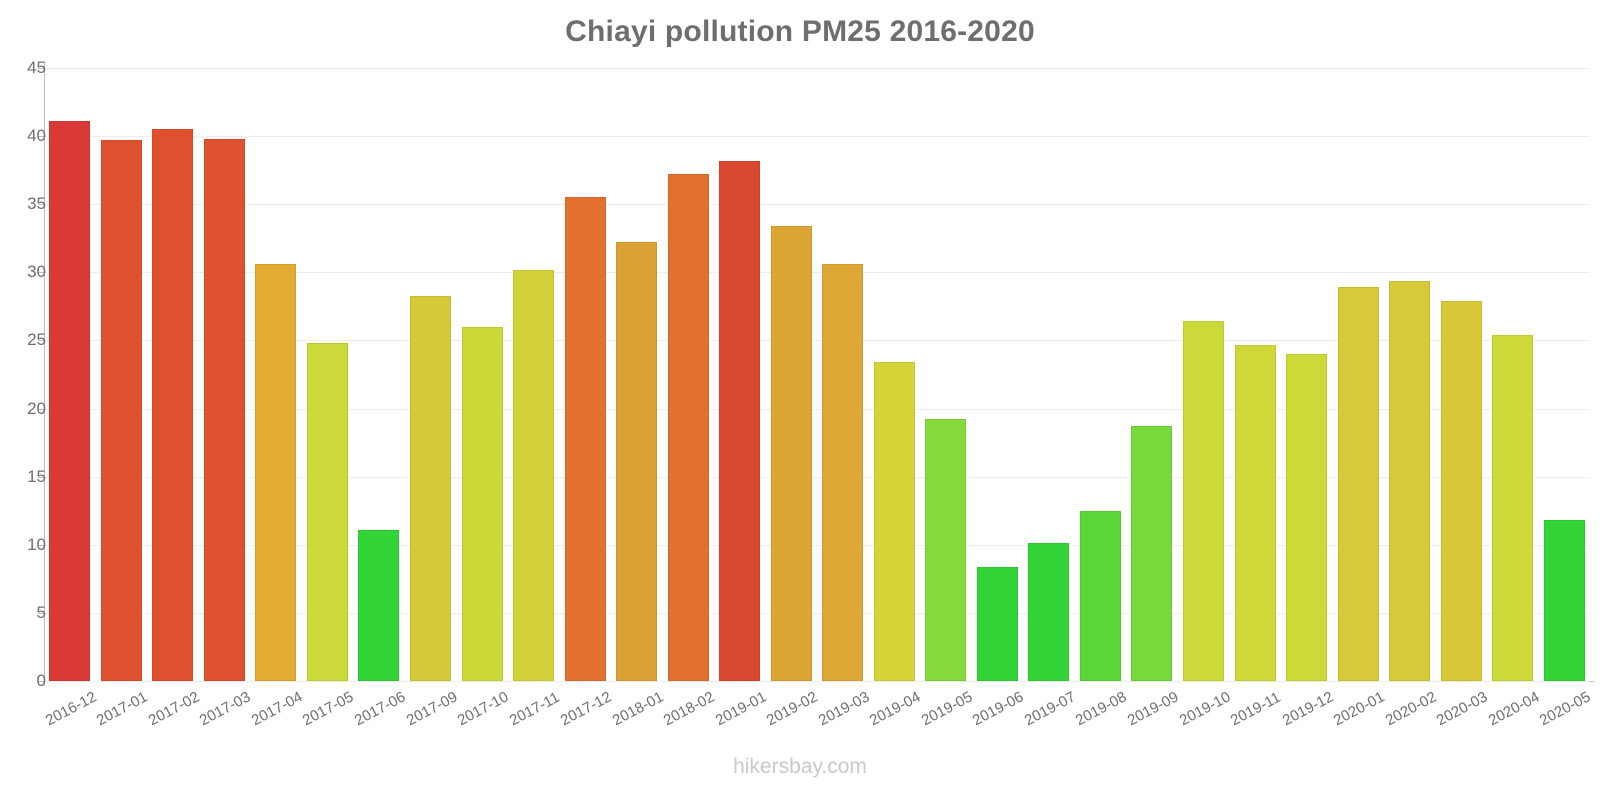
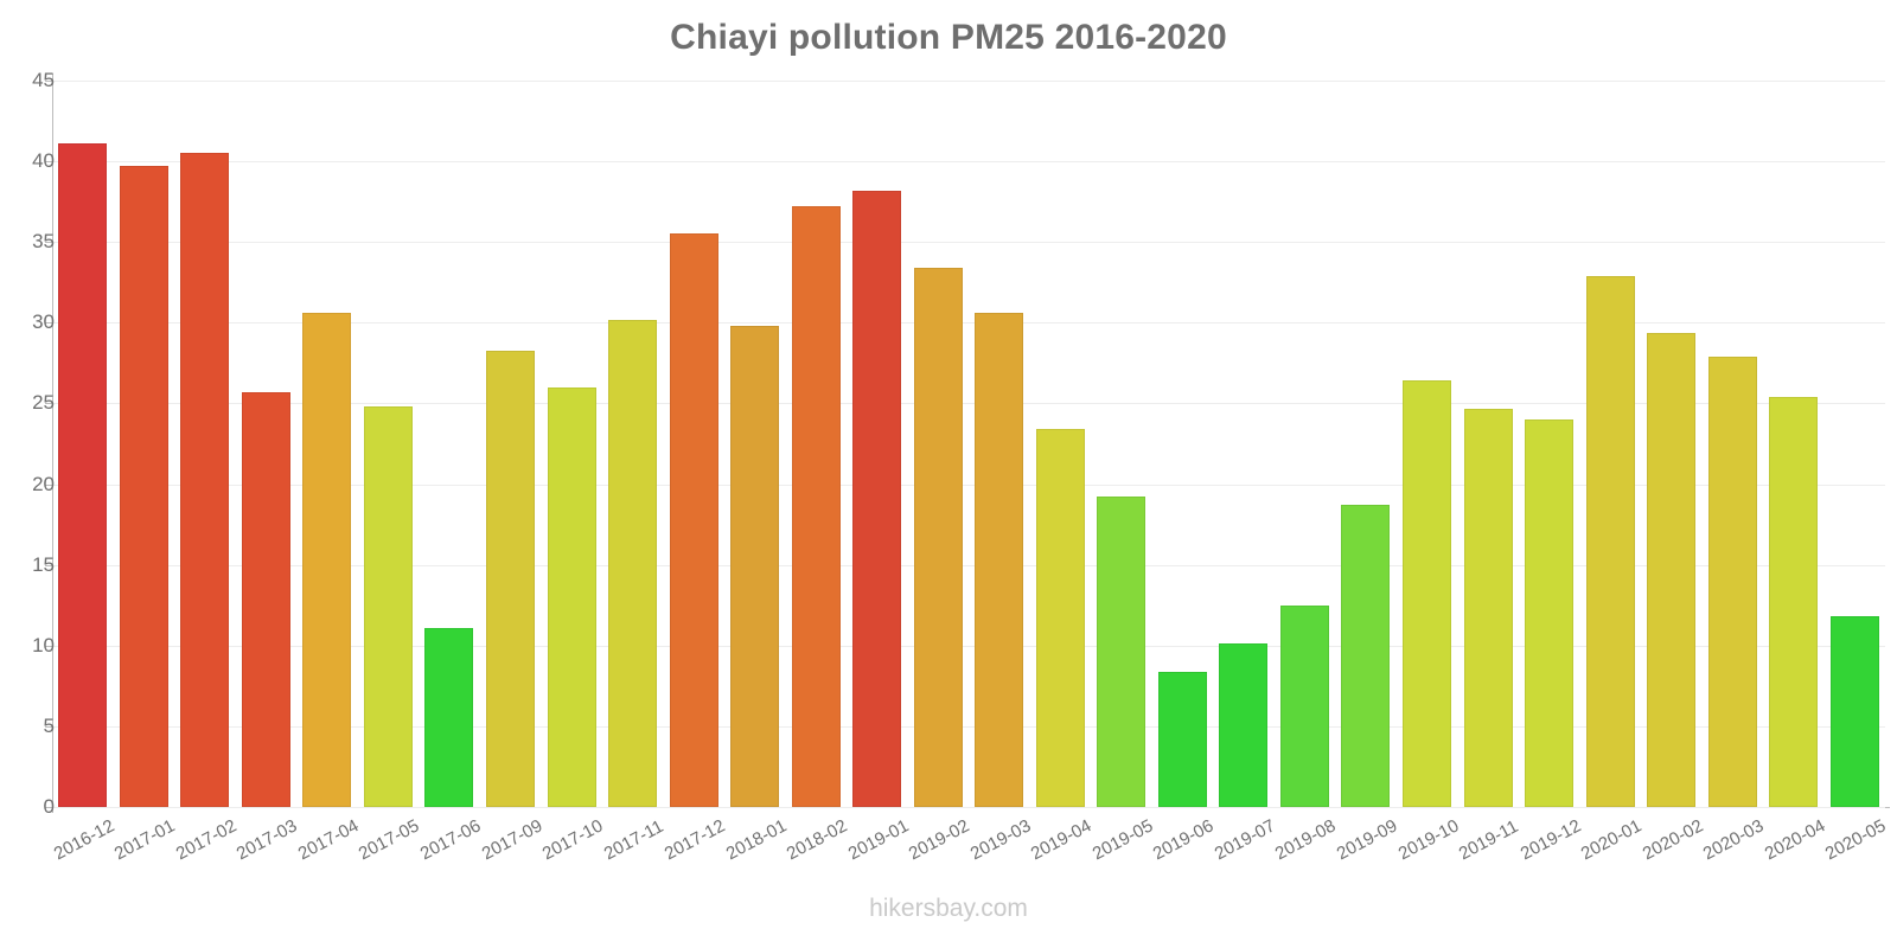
2017-03: 39.8 -> 25.7
2018-01: 32.2 -> 29.8
2020-01: 28.9 -> 32.9
